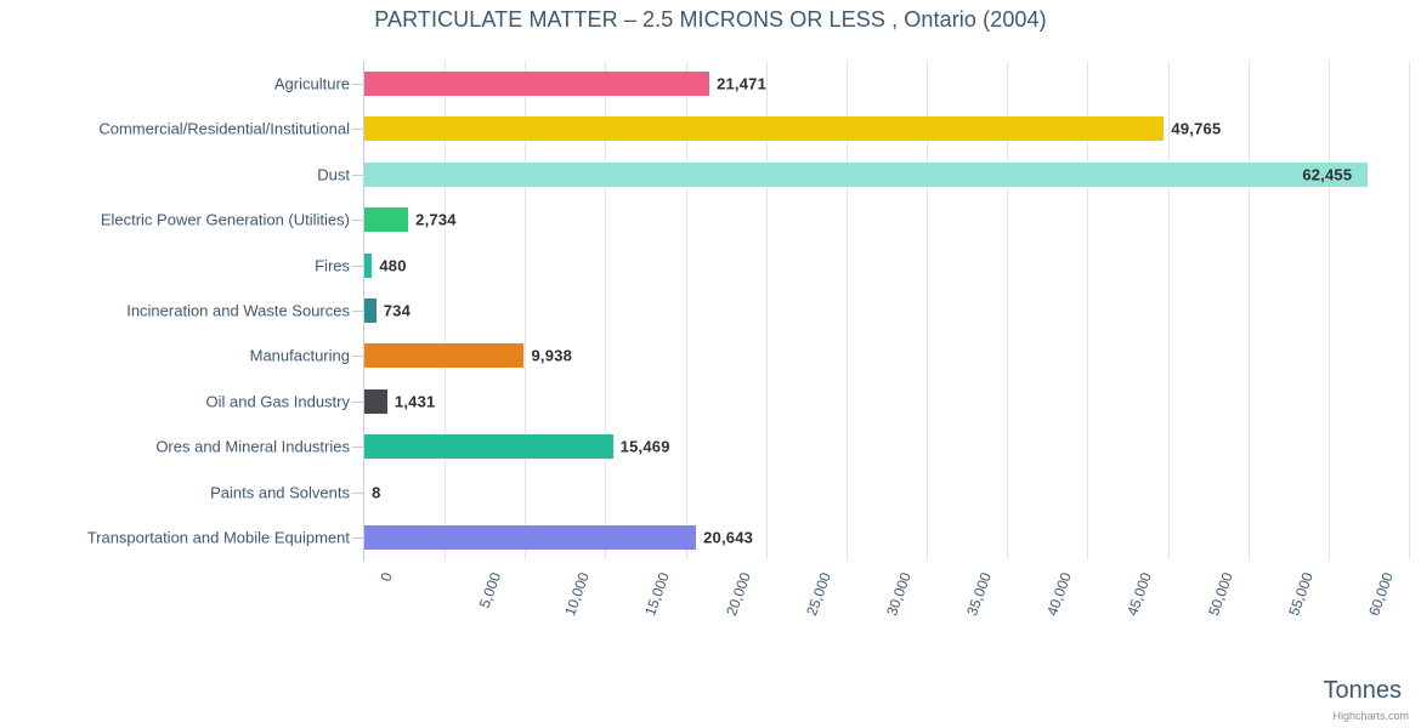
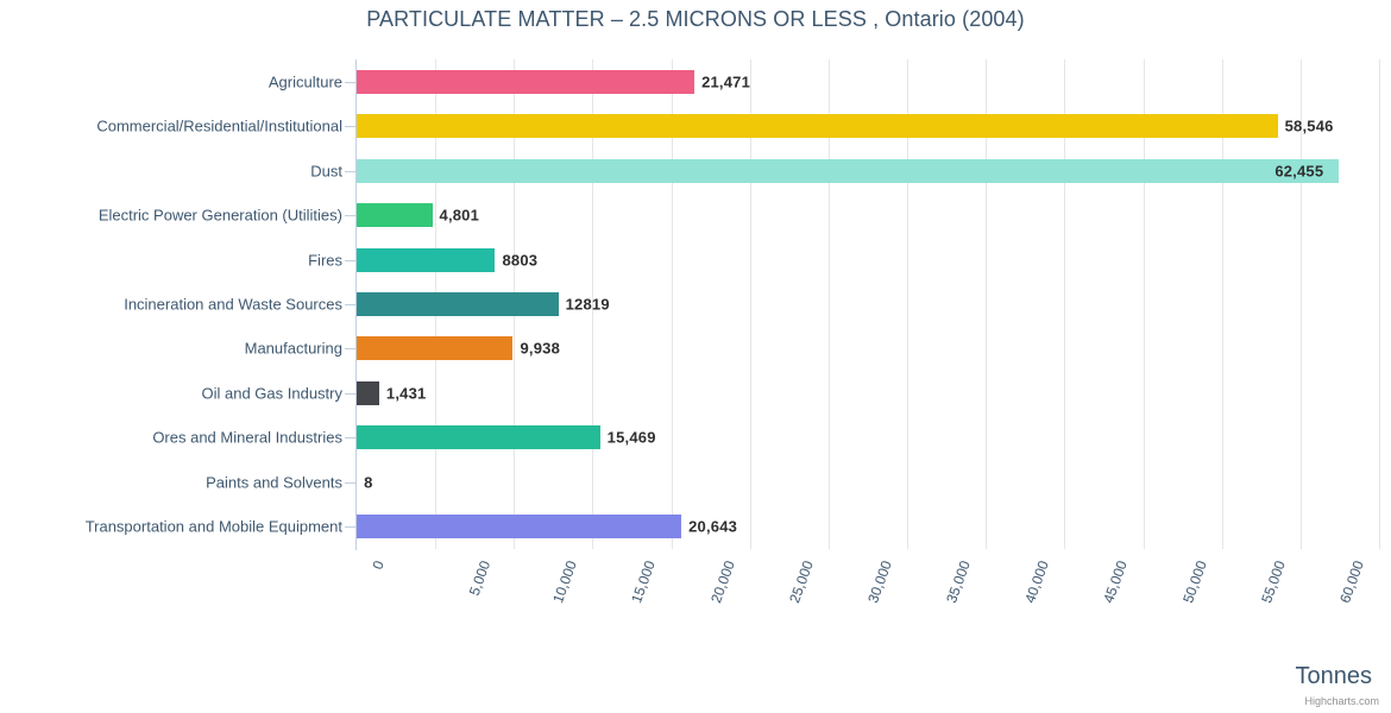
Commercial/Residential/Institutional: 49,765 -> 58,546
Electric Power Generation (Utilities): 2,734 -> 4,801
Fires: 480 -> 8803
Incineration and Waste Sources: 734 -> 12819
